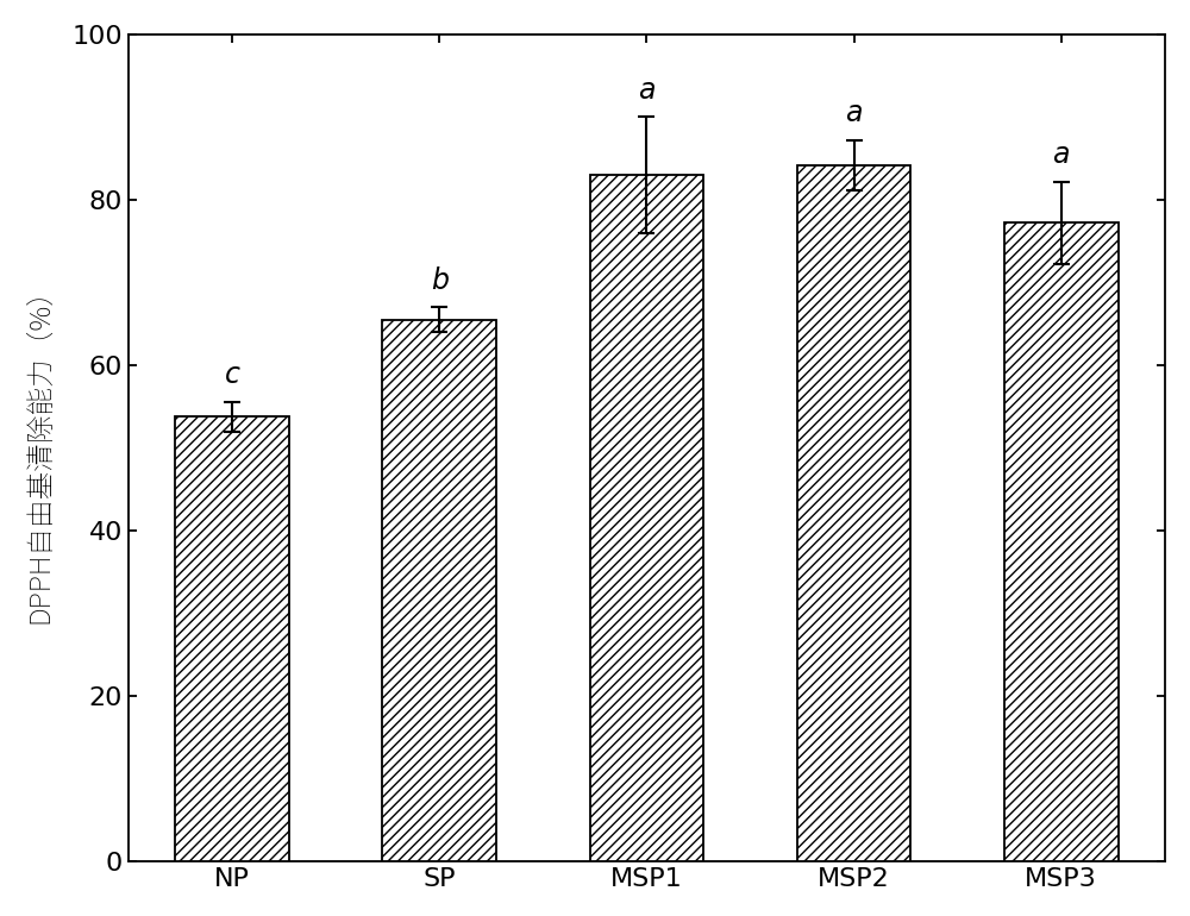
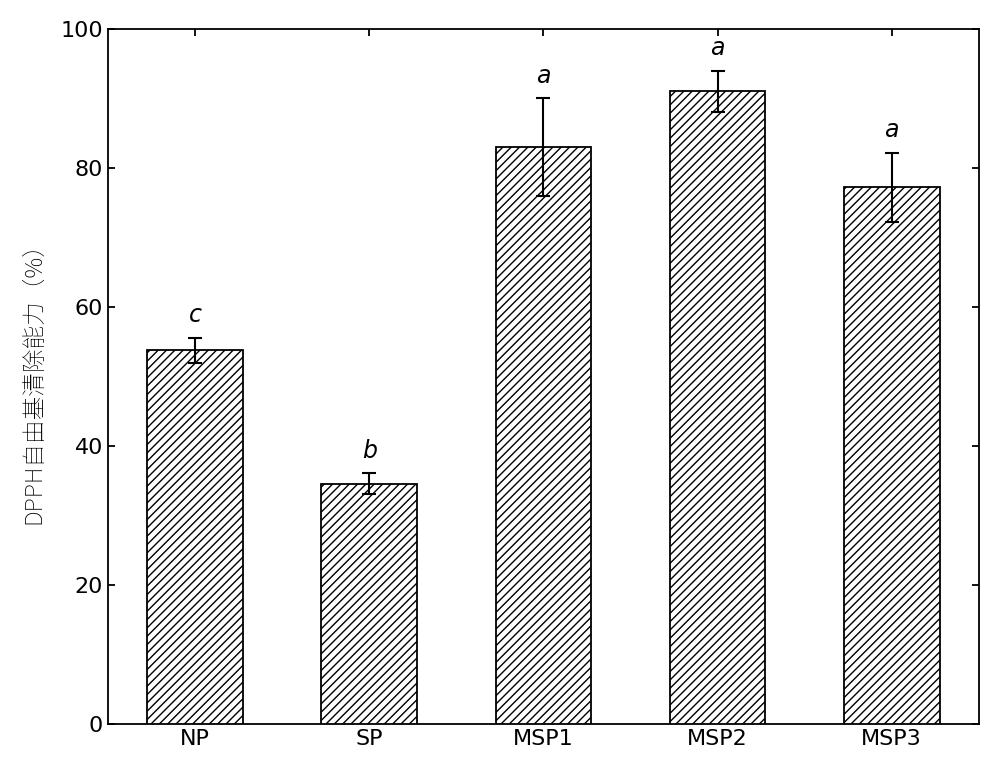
SP: 65.5 -> 34.6
MSP2: 84.2 -> 91.0
